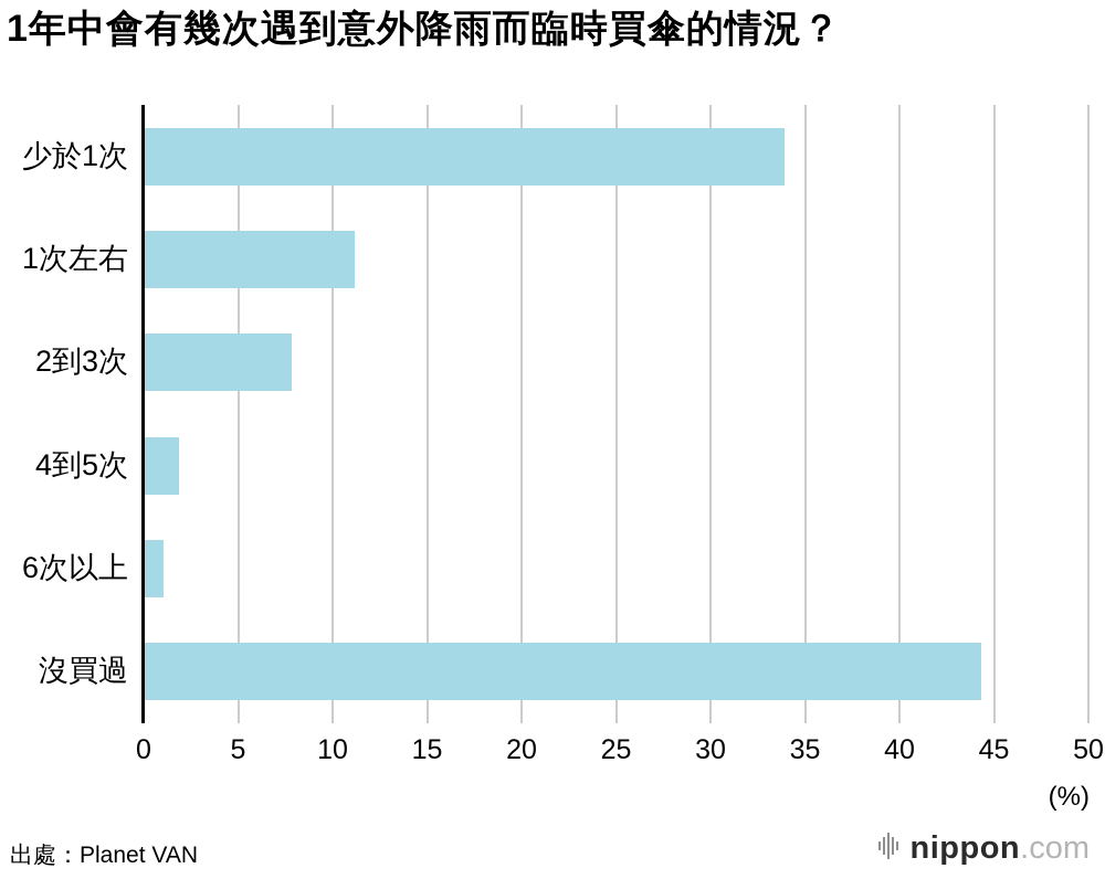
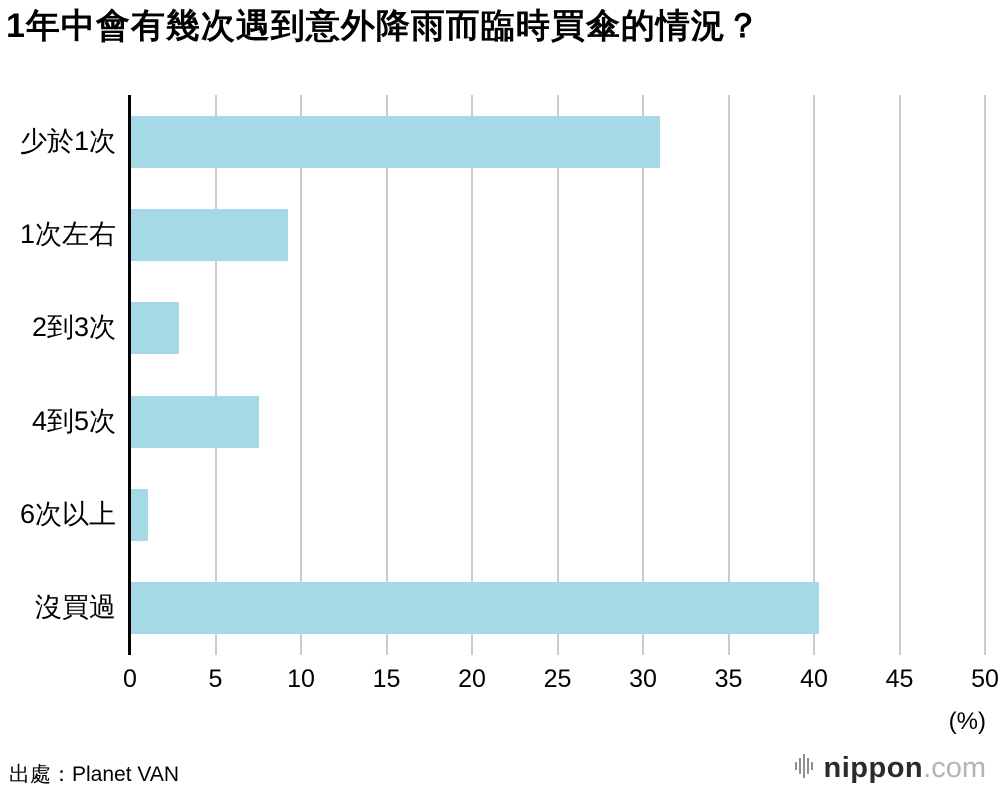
少於1次: 33.9 -> 31.0
1次左右: 11.1 -> 9.2
2到3次: 7.8 -> 2.8
4到5次: 1.8 -> 7.5
沒買過: 44.3 -> 40.3
